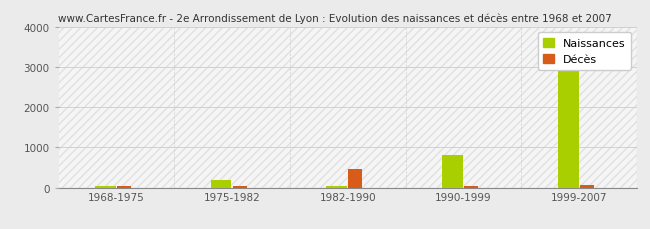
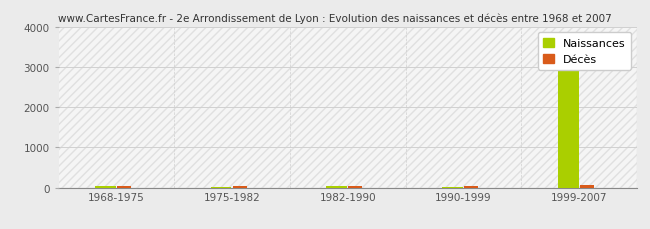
Naissances/1975-1982: 200 -> 20
Décès/1982-1990: 450 -> 50
Naissances/1990-1999: 800 -> 20
